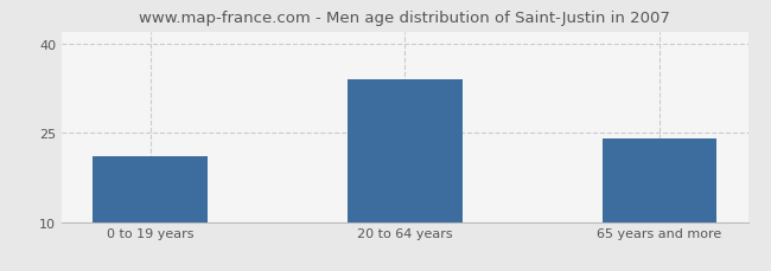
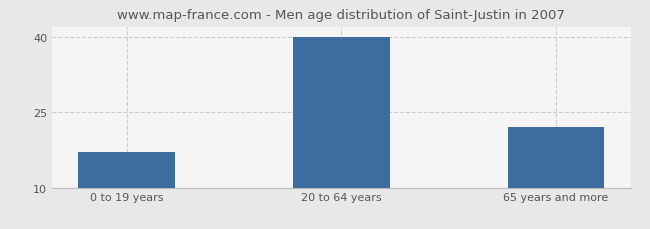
0 to 19 years: 21 -> 17
20 to 64 years: 34 -> 40
65 years and more: 24 -> 22
